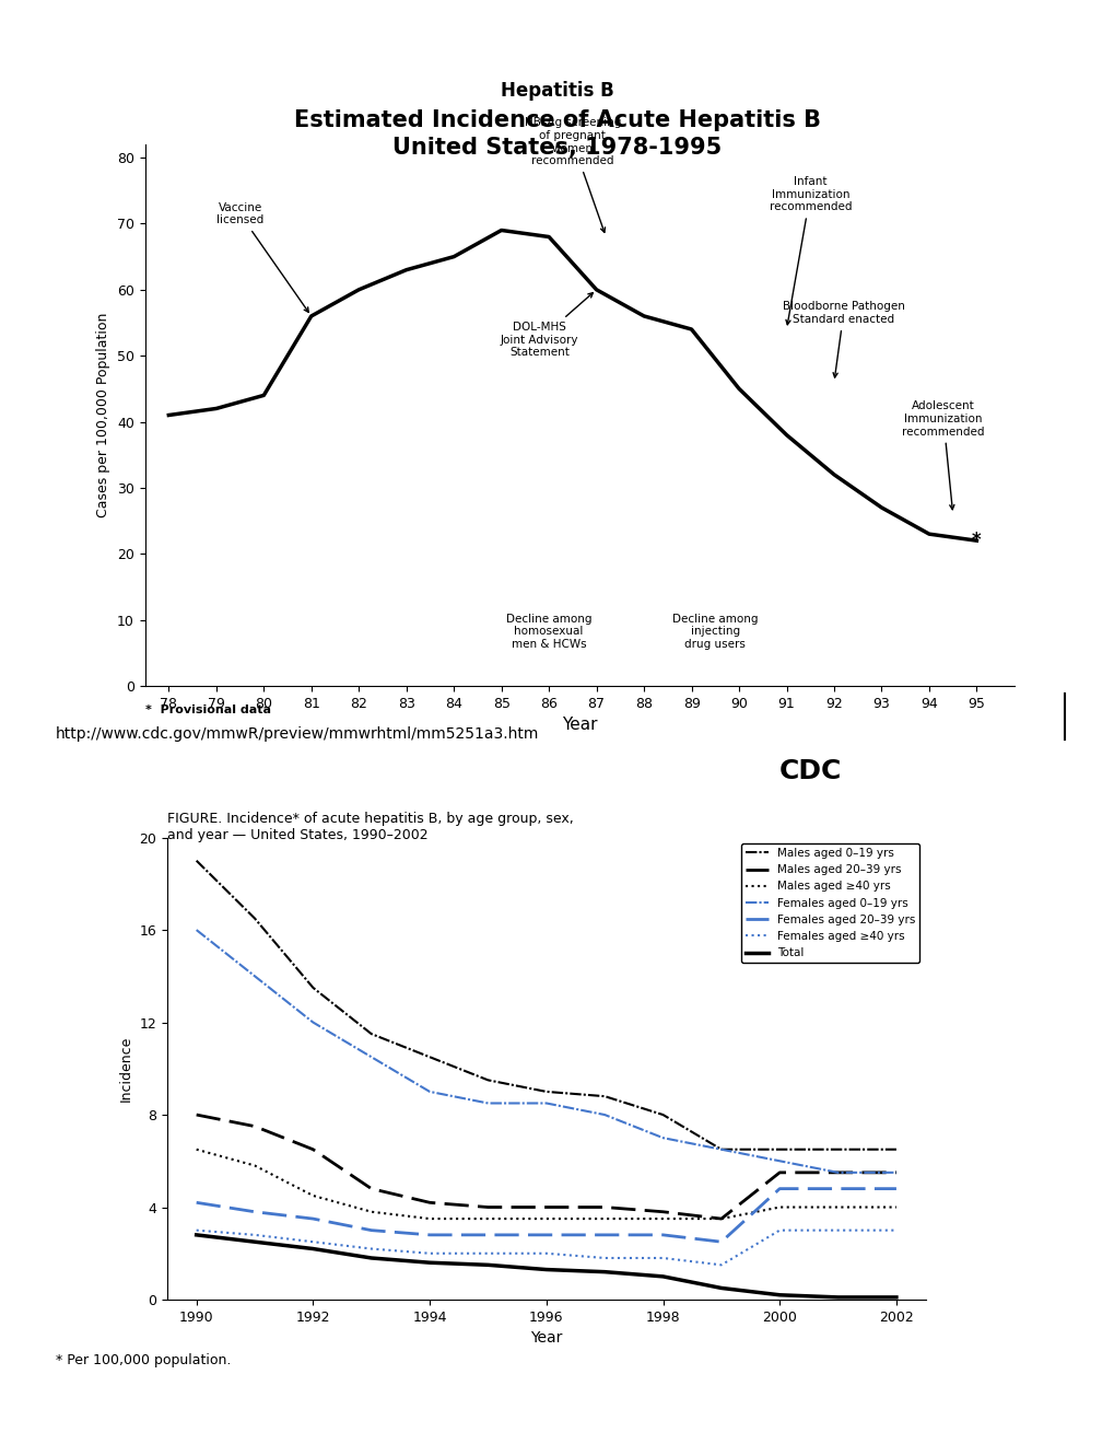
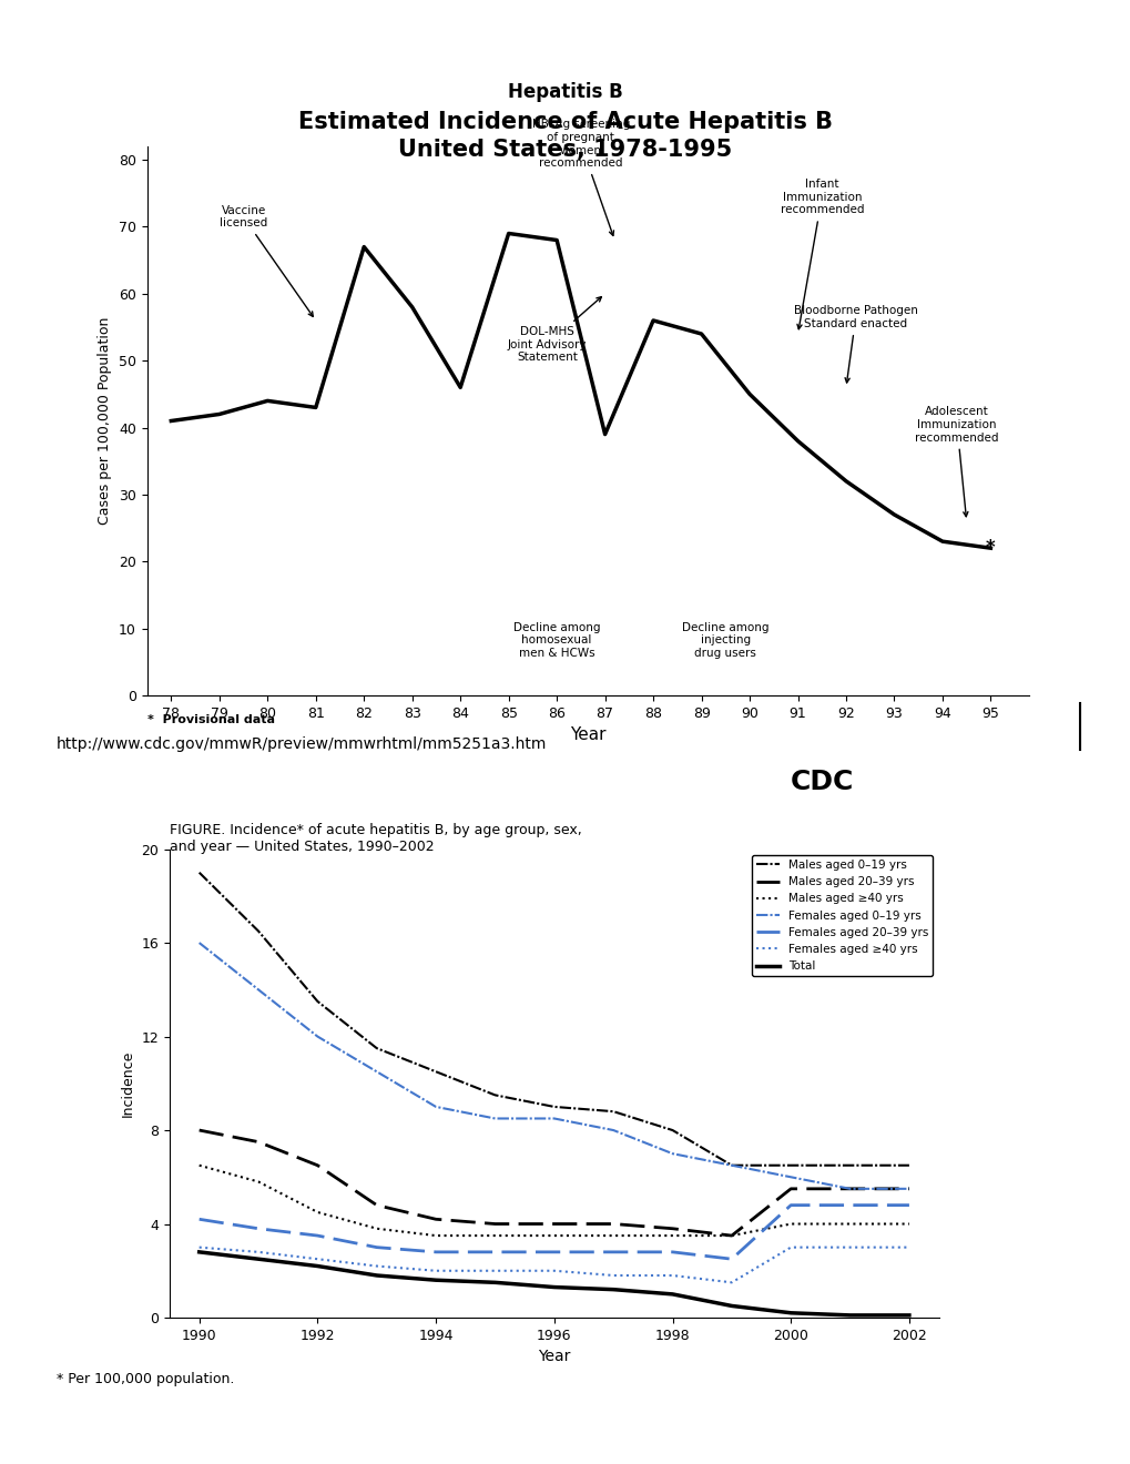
81: 56 -> 43
82: 60 -> 67
83: 63 -> 58
84: 65 -> 46
87: 60 -> 39
